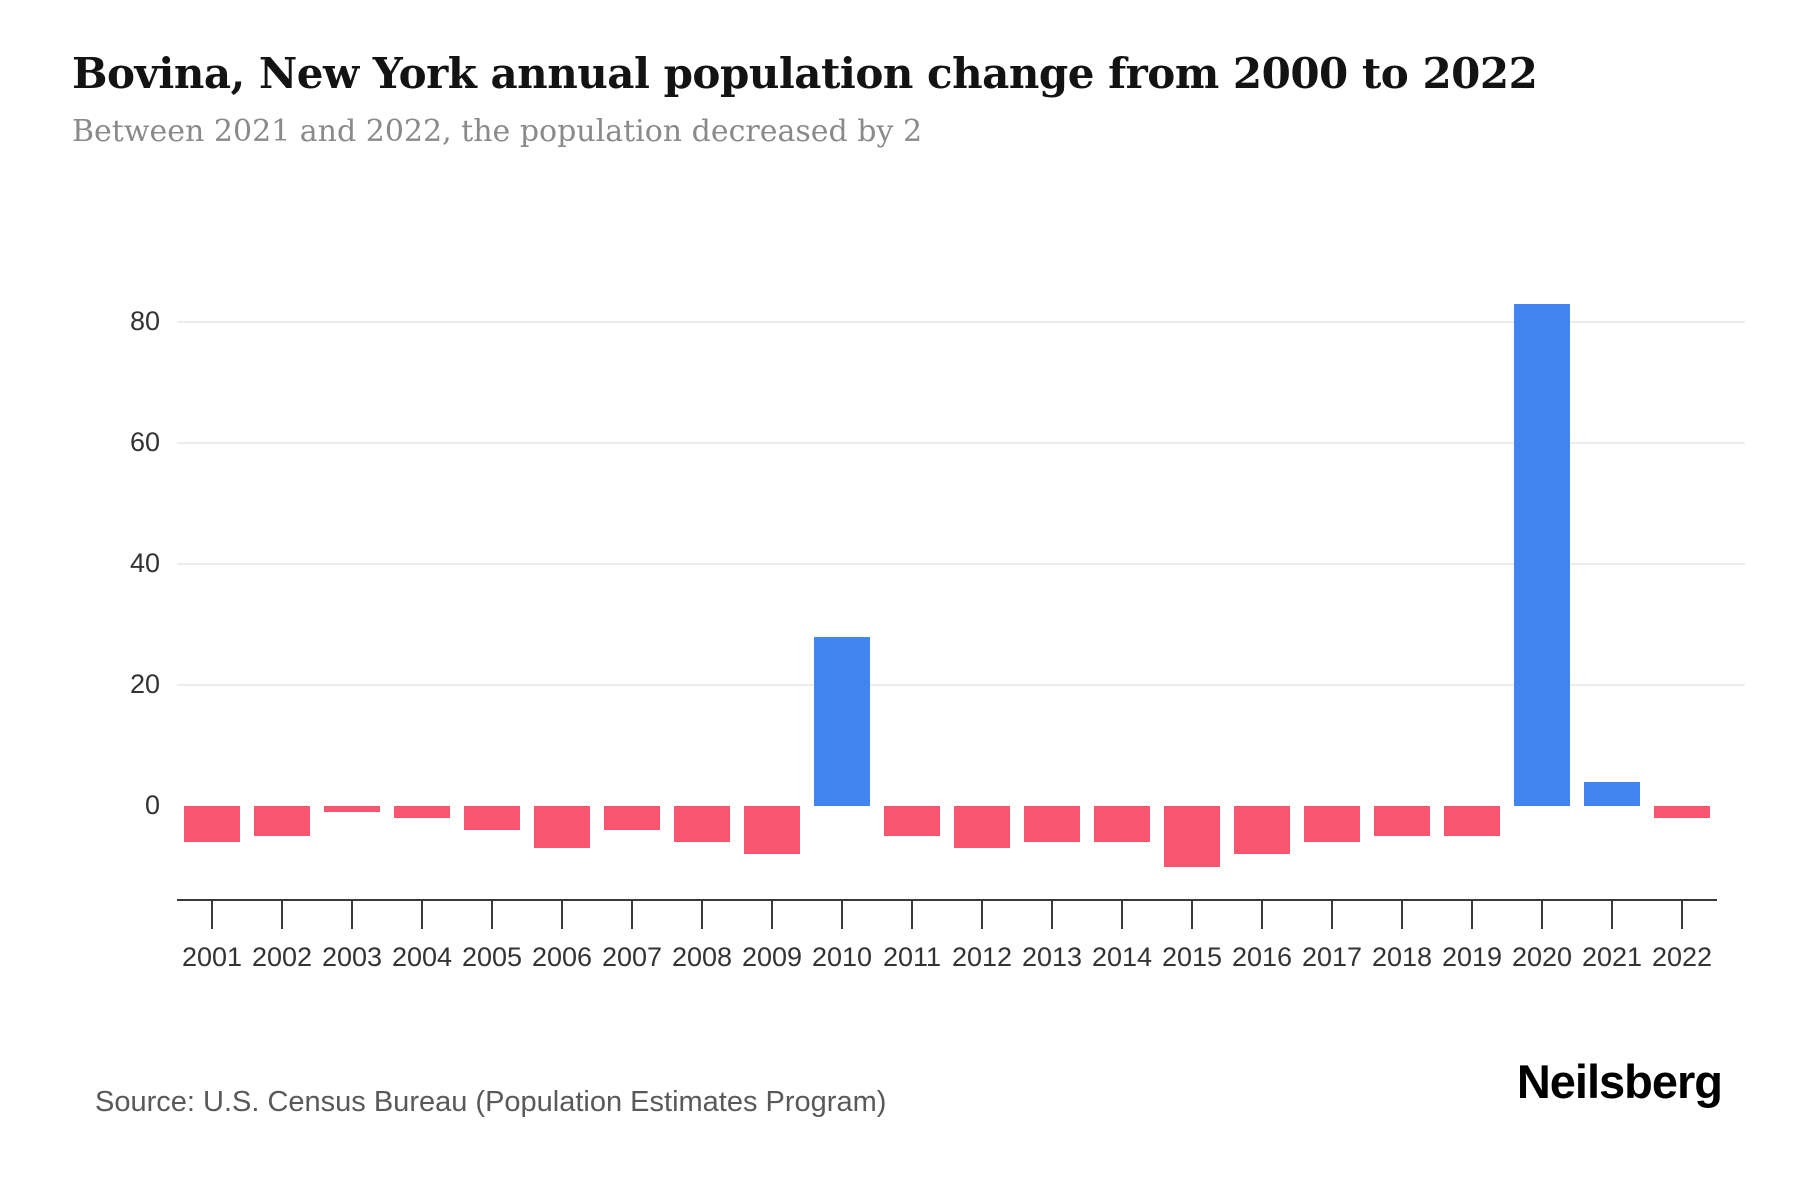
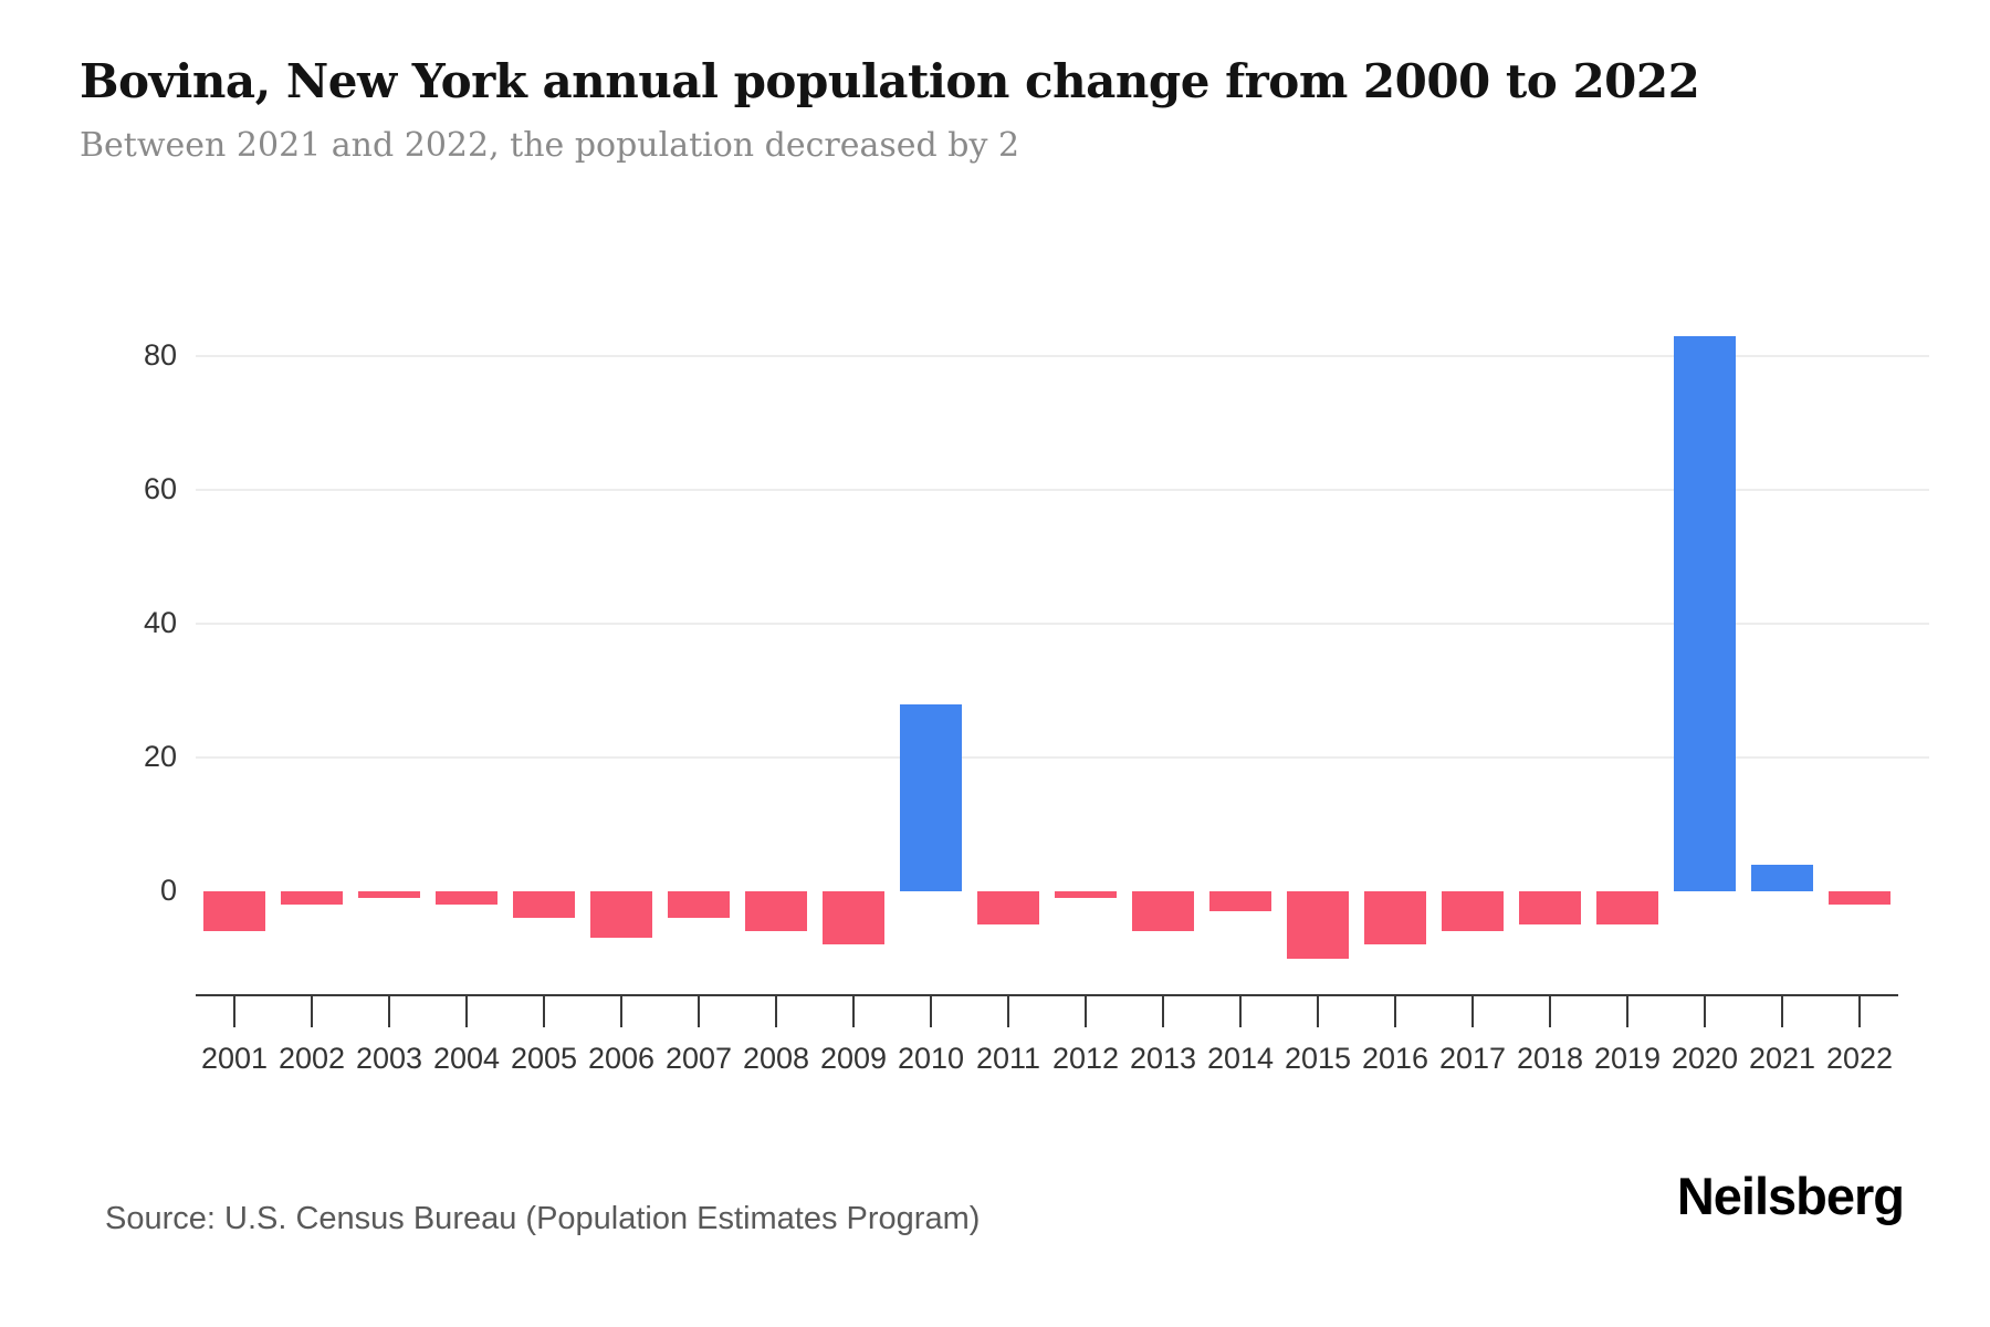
2002: -5 -> -2
2012: -7 -> -1
2014: -6 -> -3
